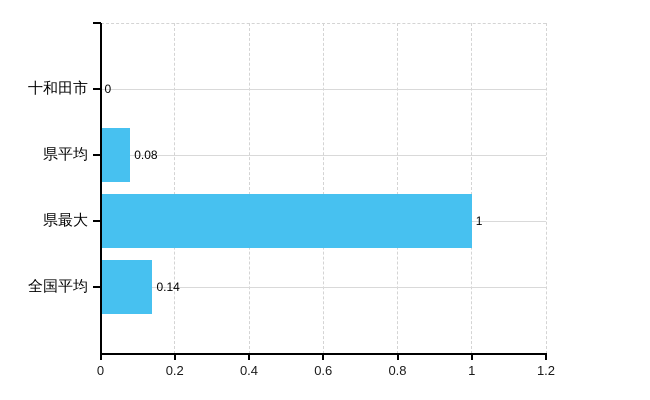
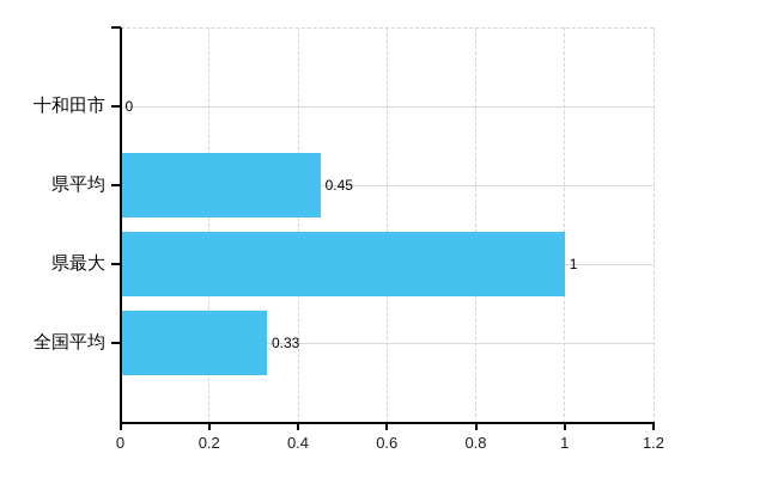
県平均: 0.08 -> 0.45
全国平均: 0.14 -> 0.33
